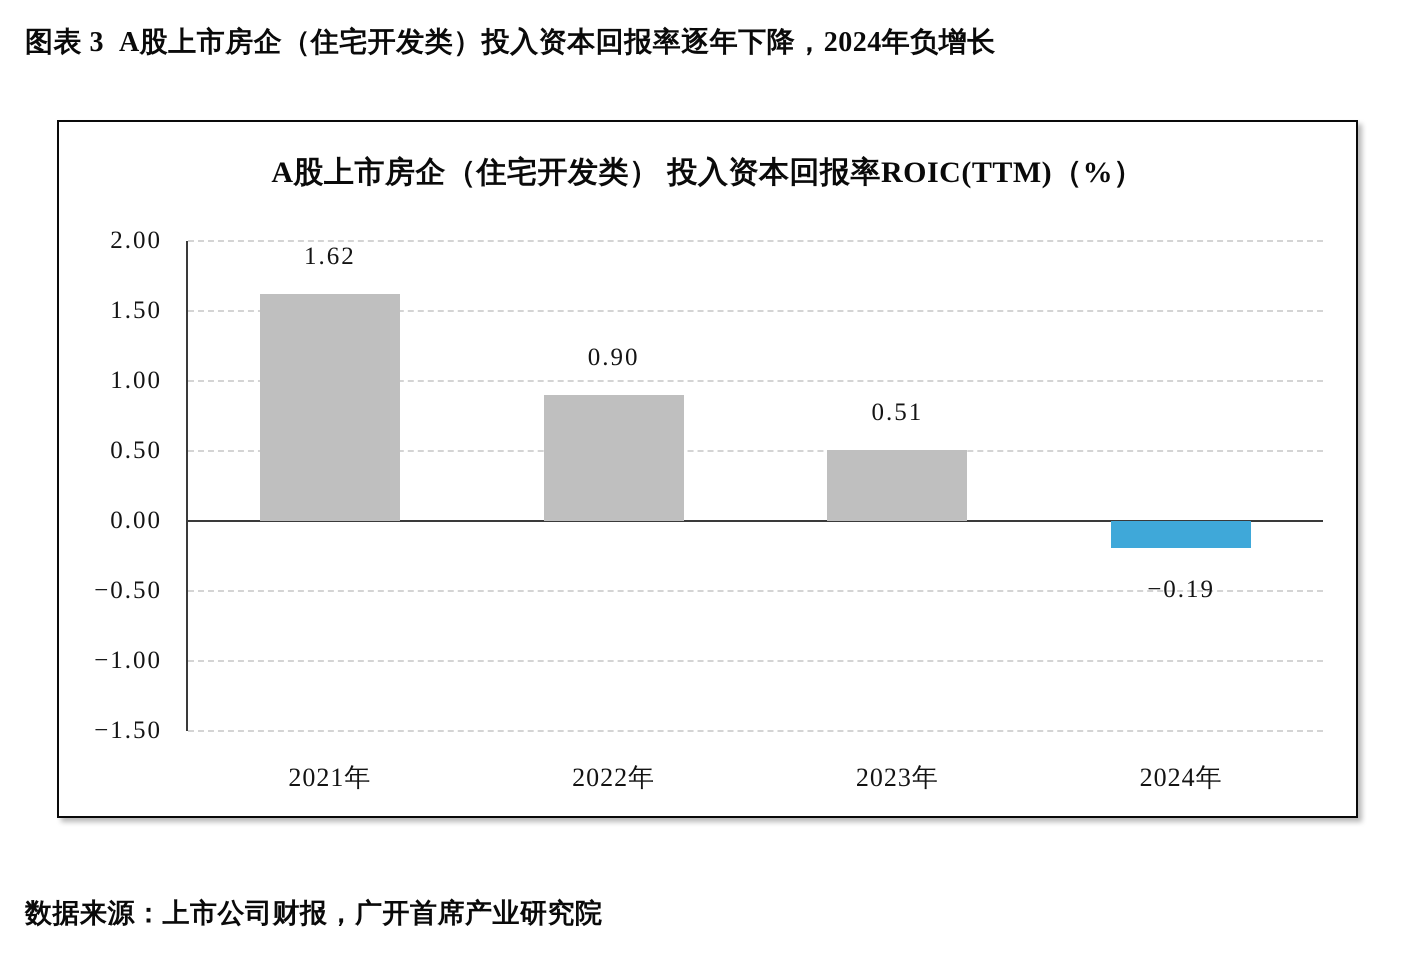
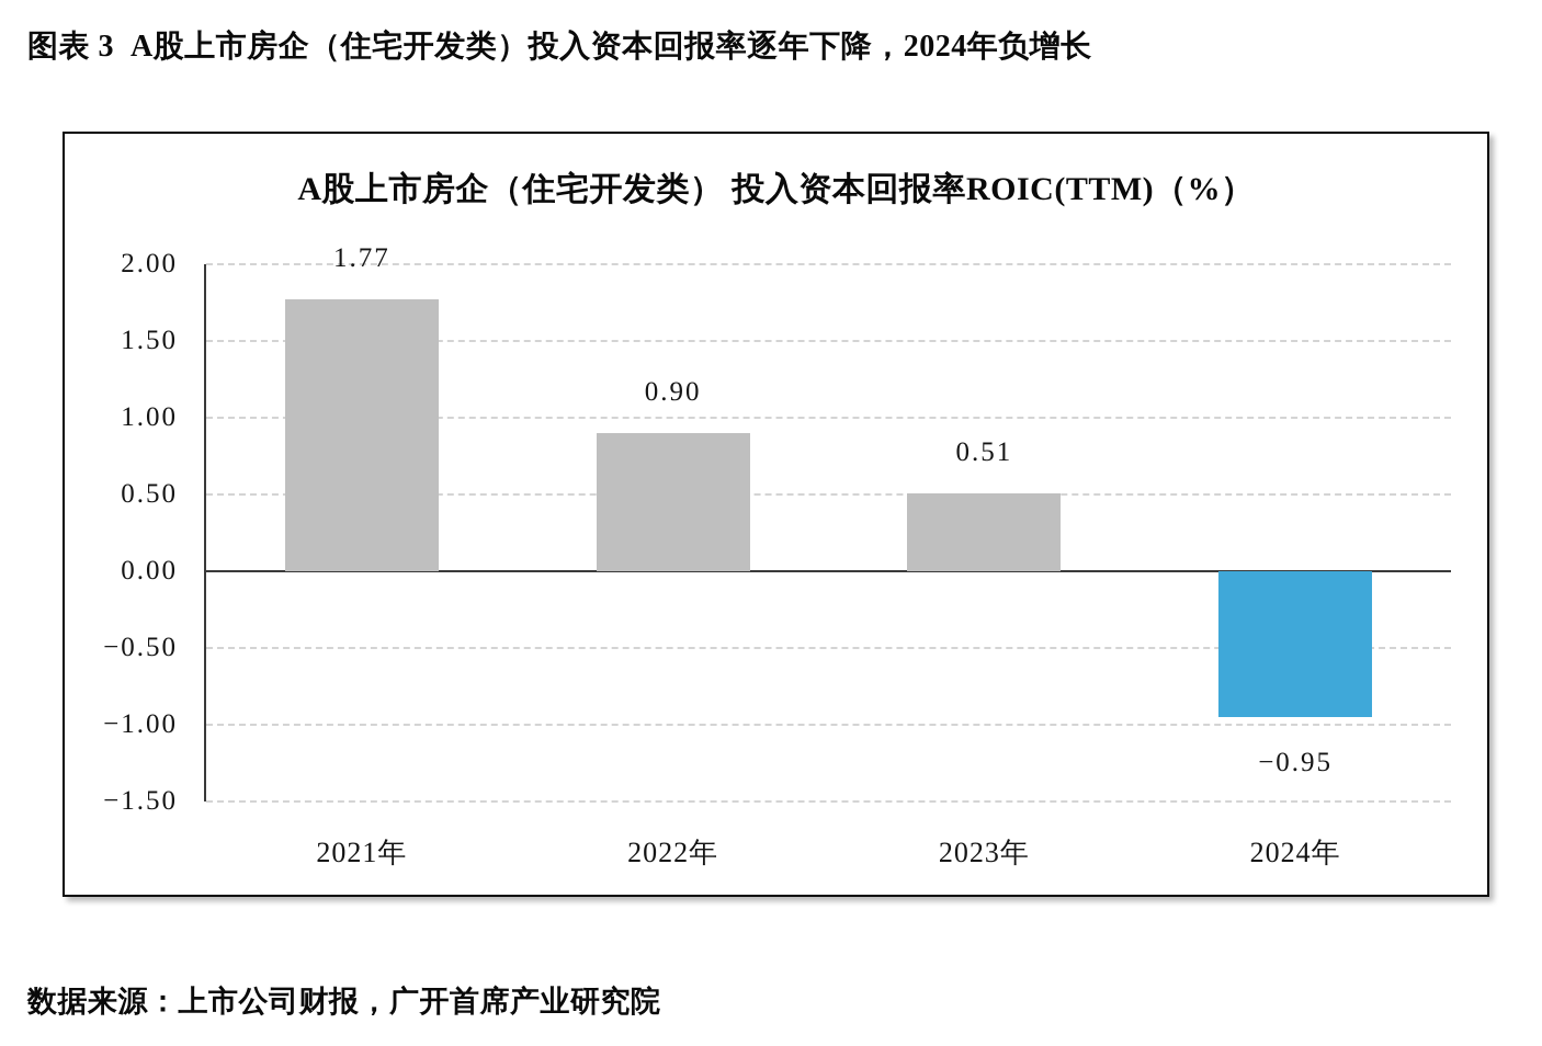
2021年: 1.62 -> 1.77
2024年: −0.19 -> −0.95
